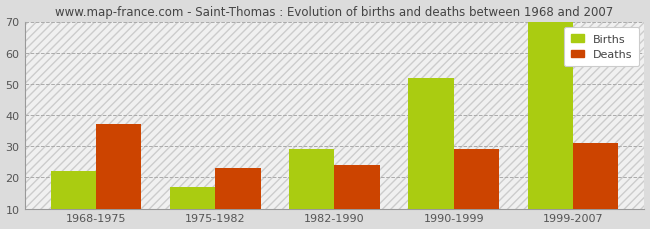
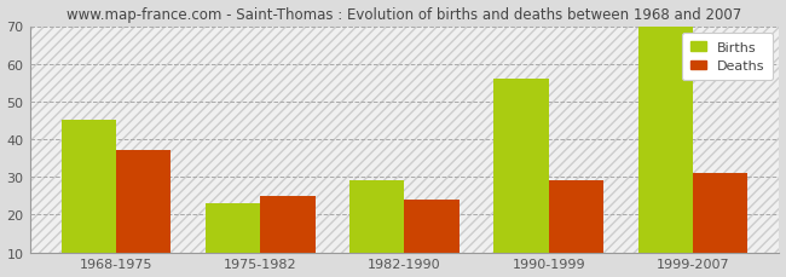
Births/1968-1975: 22 -> 45
Births/1975-1982: 17 -> 23
Deaths/1975-1982: 23 -> 25
Births/1990-1999: 52 -> 56
